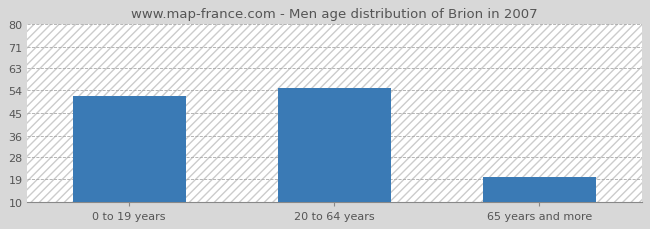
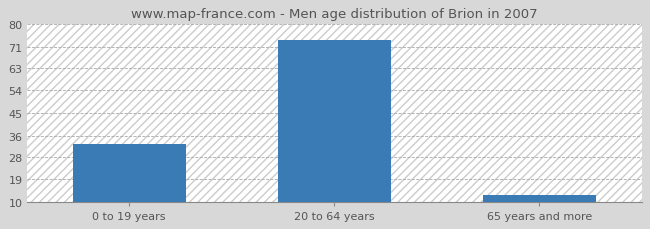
0 to 19 years: 52 -> 33
20 to 64 years: 55 -> 74
65 years and more: 20 -> 13
